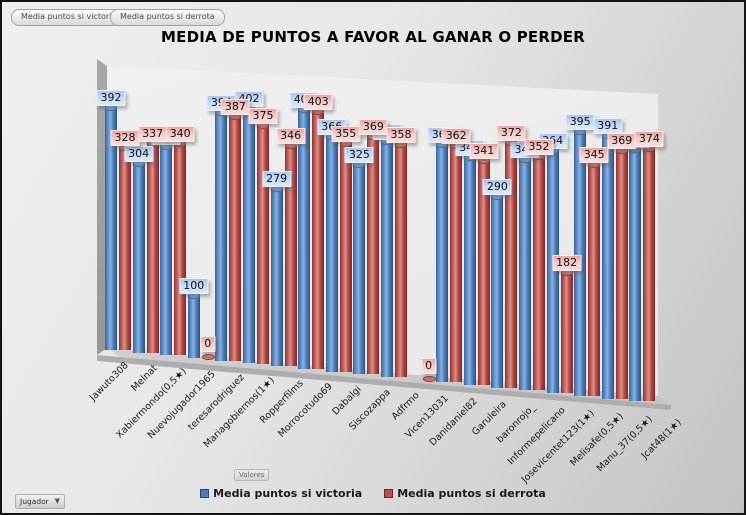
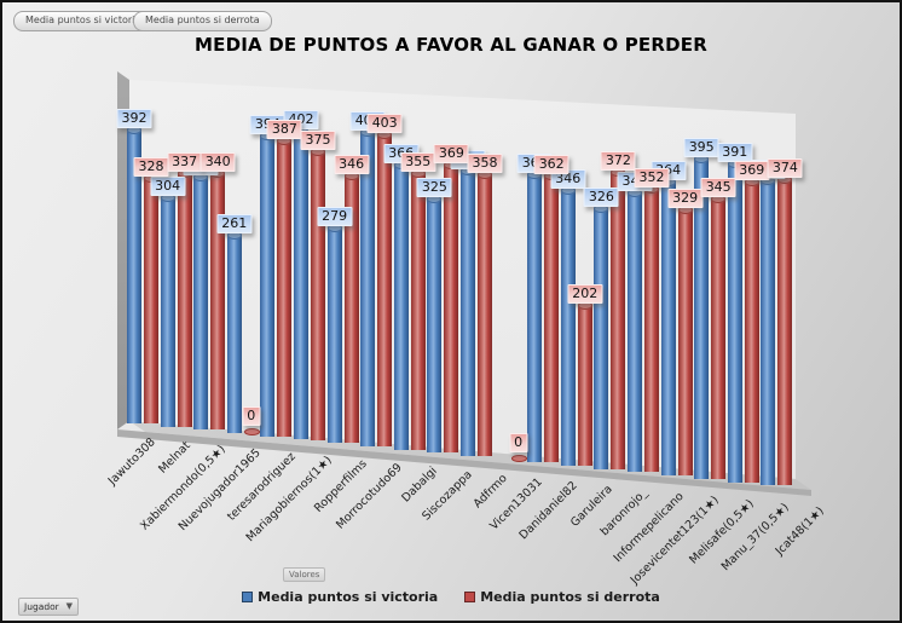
Media puntos si victoria/Nuevojugador1965: 100 -> 261
Media puntos si derrota/Garuleira: 341 -> 202
Media puntos si victoria/baronrojo_: 290 -> 326
Media puntos si derrota/Josevicentet123(1★): 182 -> 329
